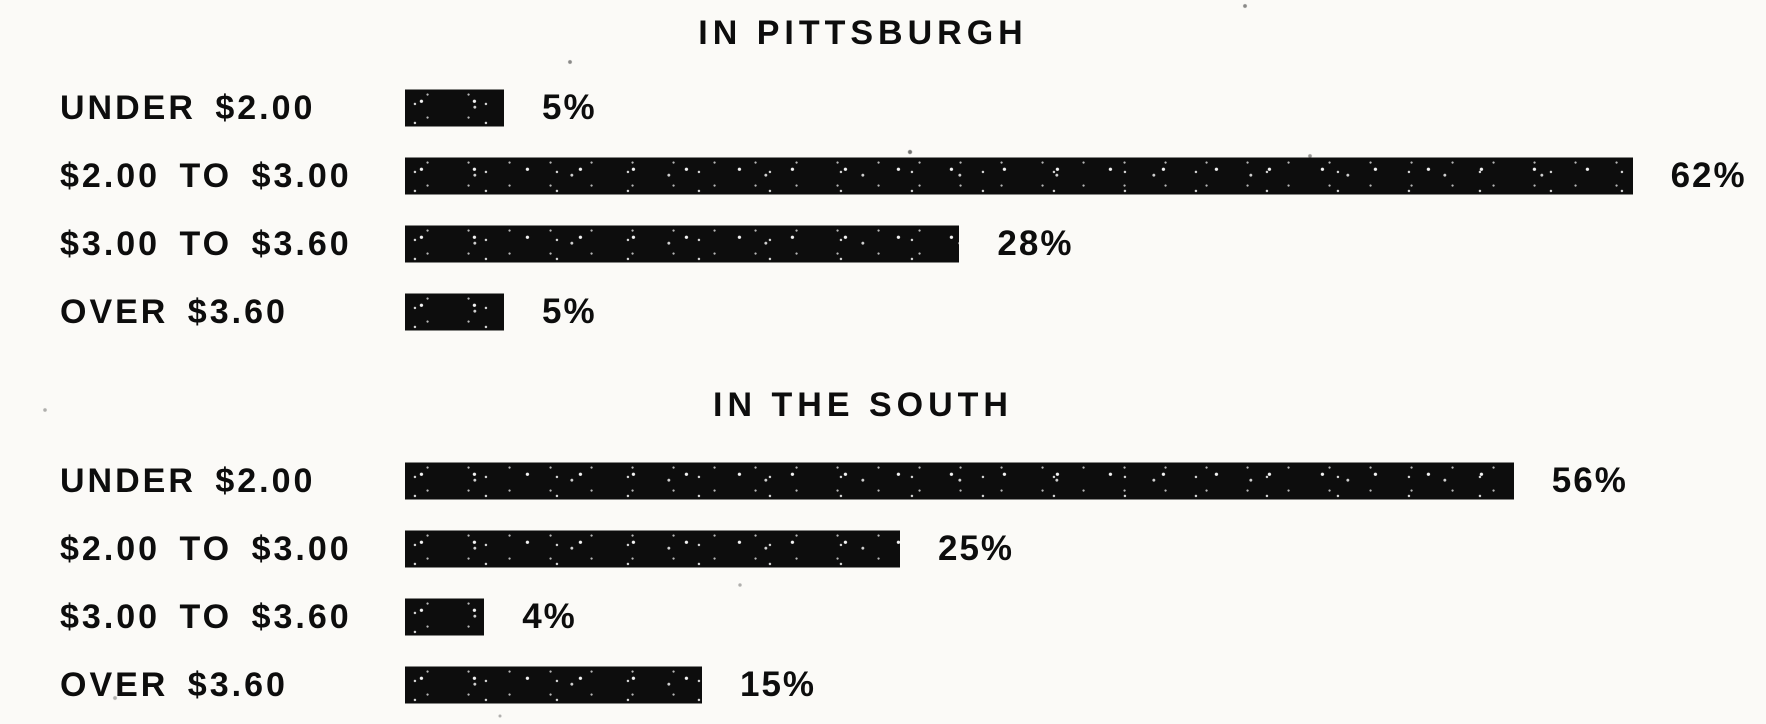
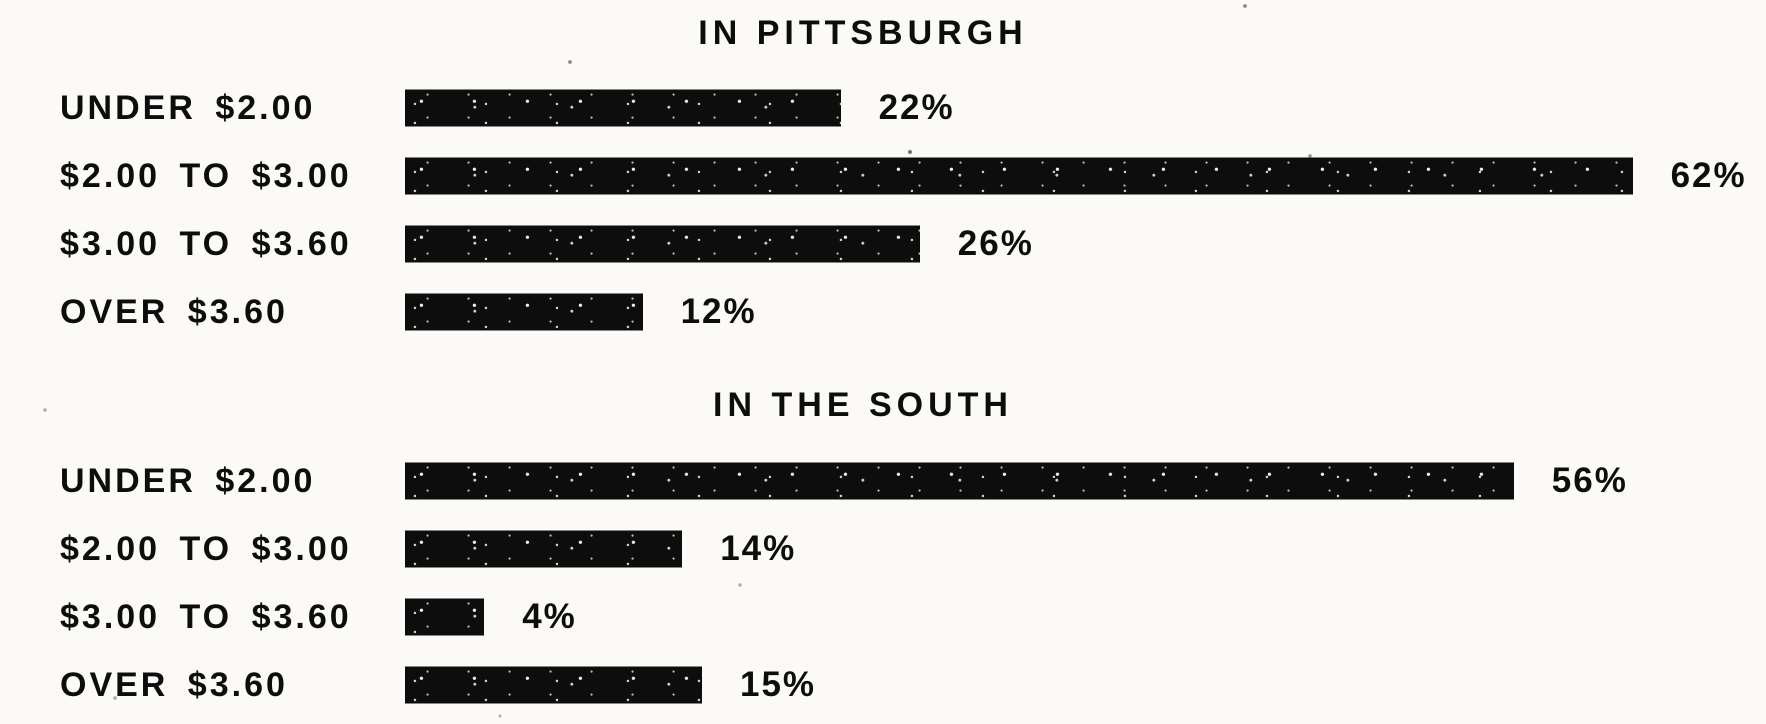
IN PITTSBURGH/UNDER $2.00: 5% -> 22%
IN PITTSBURGH/$3.00 TO $3.60: 28% -> 26%
IN PITTSBURGH/OVER $3.60: 5% -> 12%
IN THE SOUTH/$2.00 TO $3.00: 25% -> 14%
